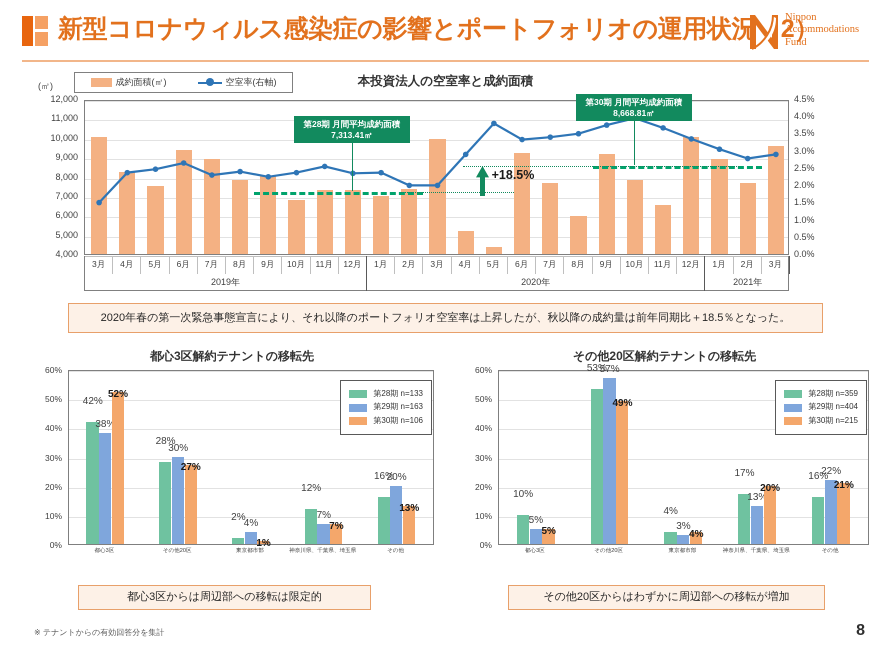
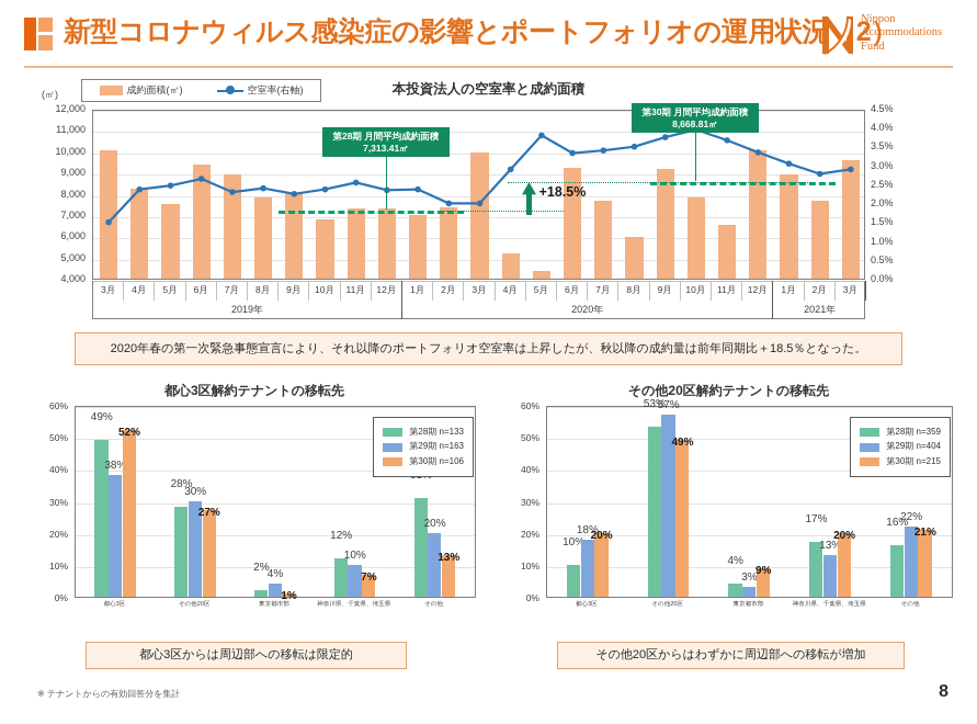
都心3区解約テナントの移転先/第28期 n=133/都心3区: 42% -> 49%
都心3区解約テナントの移転先/第29期 n=163/神奈川県、千葉県、埼玉県: 7% -> 10%
都心3区解約テナントの移転先/第28期 n=133/その他: 16% -> 31%
その他20区解約テナントの移転先/第29期 n=404/都心3区: 5% -> 18%
その他20区解約テナントの移転先/第30期 n=215/都心3区: 5% -> 20%
その他20区解約テナントの移転先/第30期 n=215/東京都市部: 4% -> 9%
